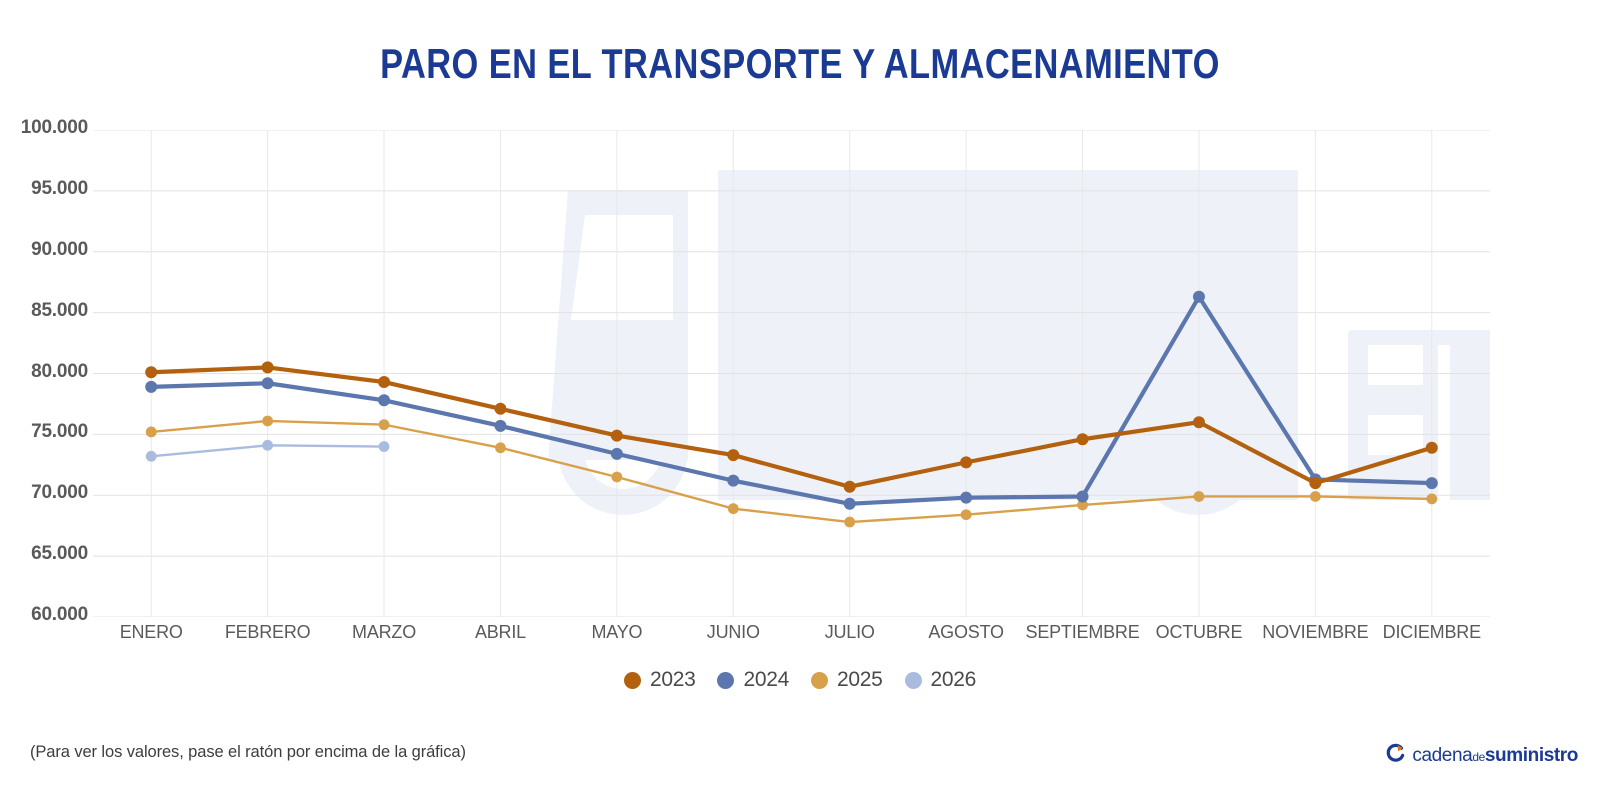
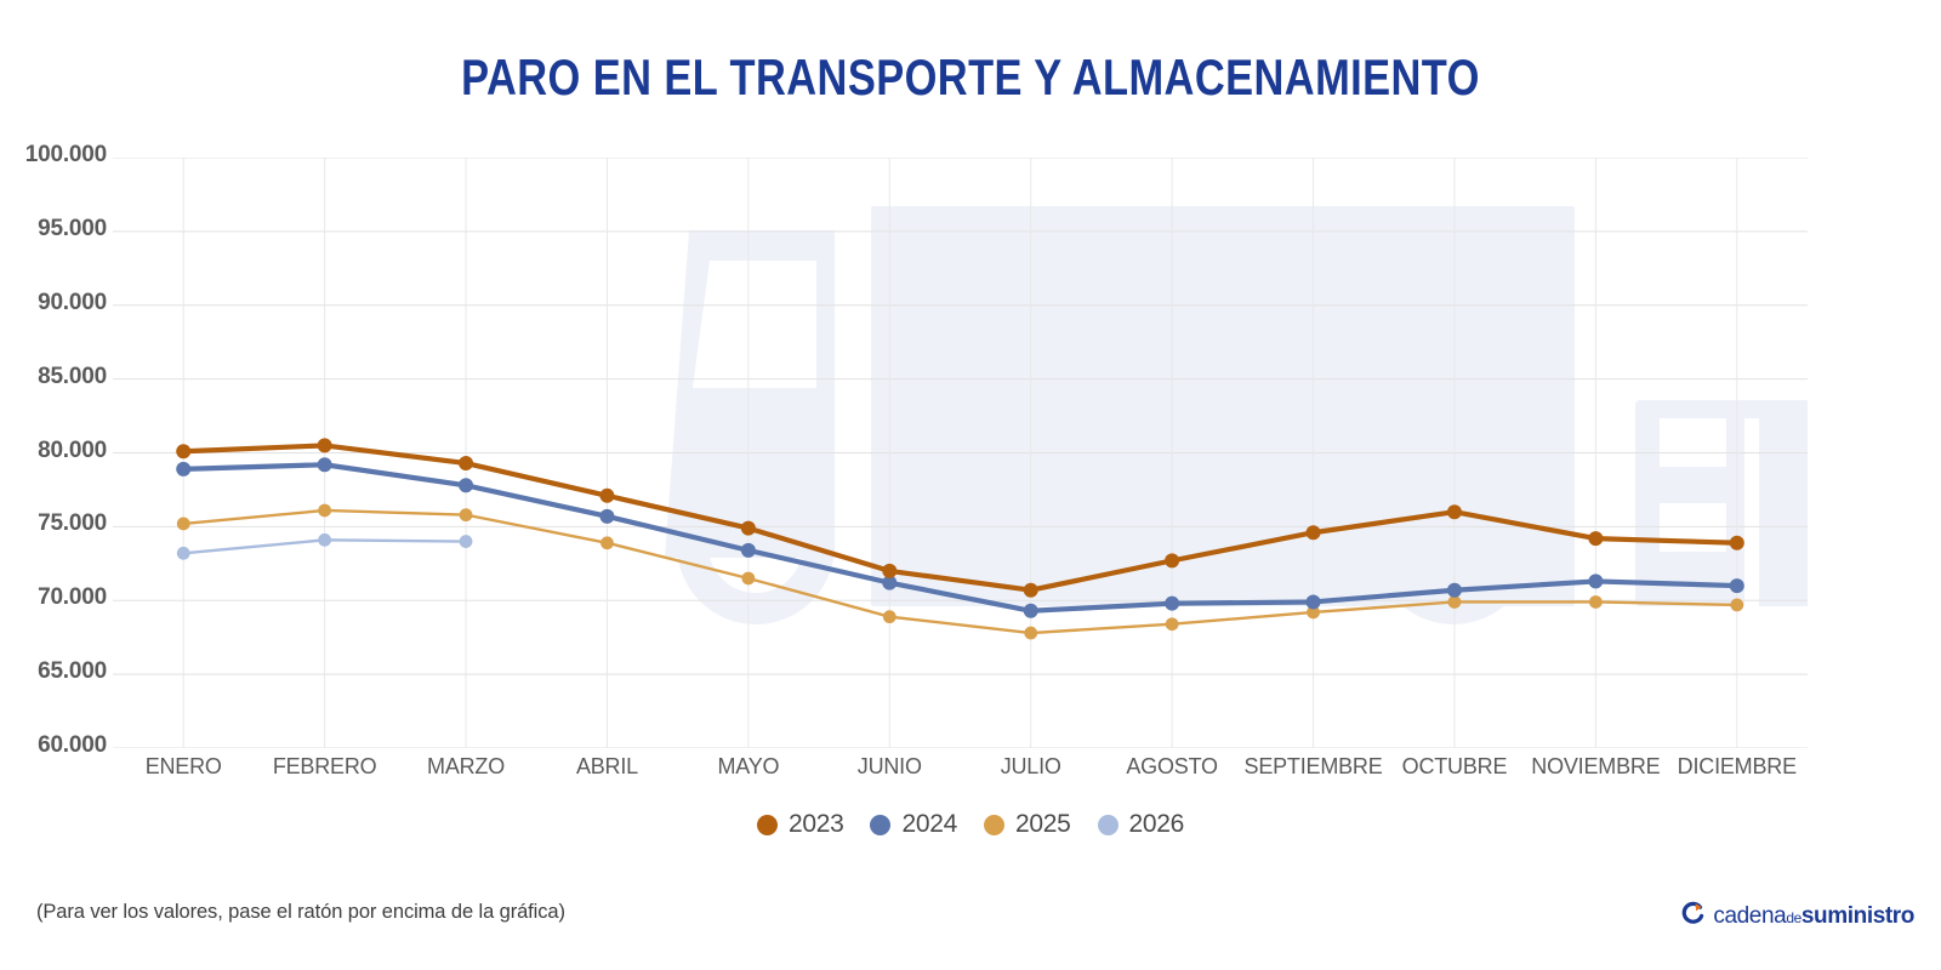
2023/JUNIO: 73300 -> 72000
2024/OCTUBRE: 86300 -> 70700
2023/NOVIEMBRE: 71000 -> 74200
